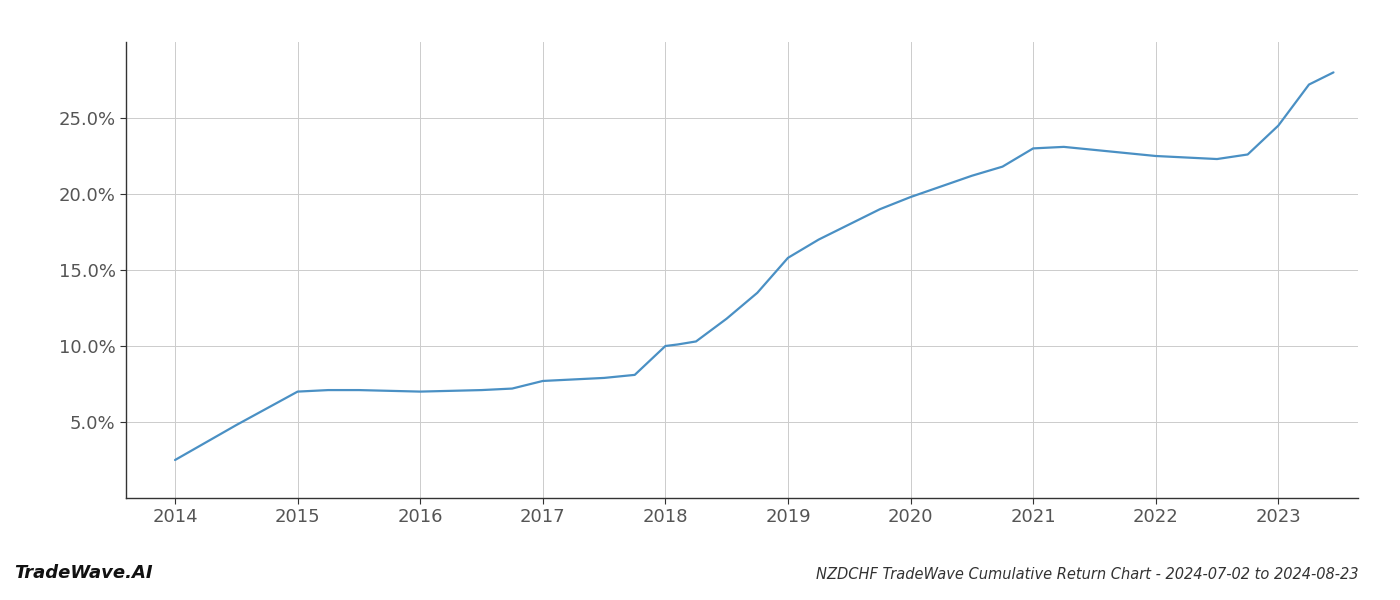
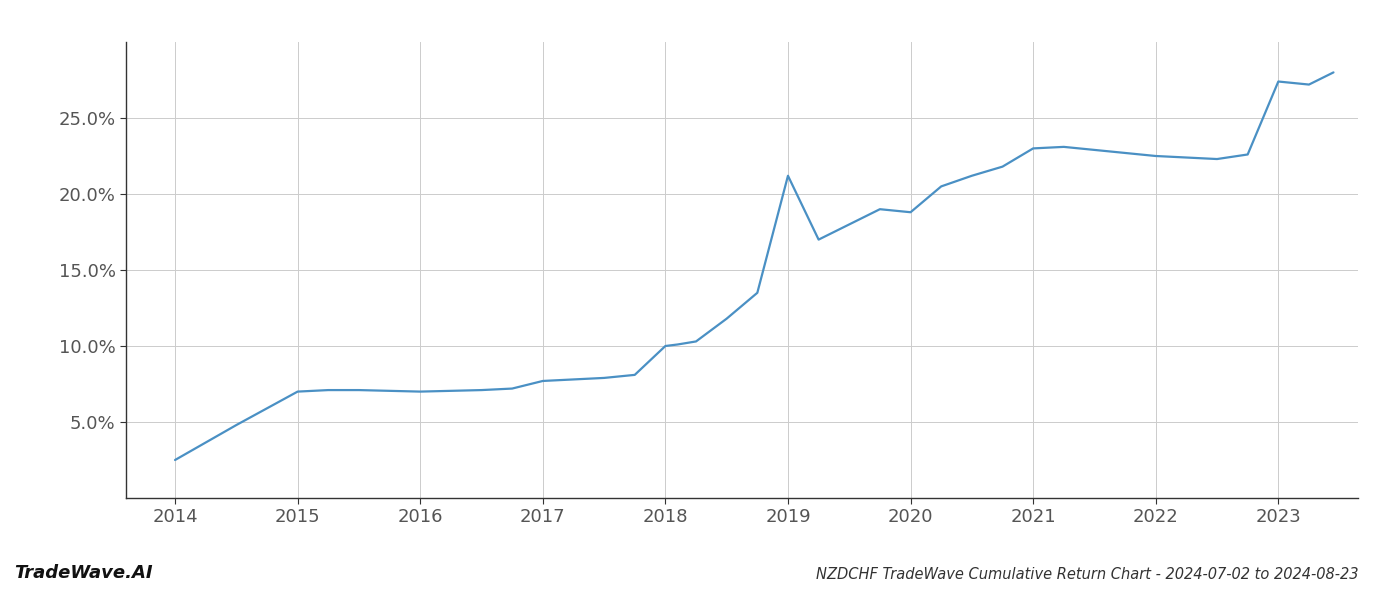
2019: 15.8% -> 21.2%
2020: 19.8% -> 18.8%
2023: 24.5% -> 27.4%
